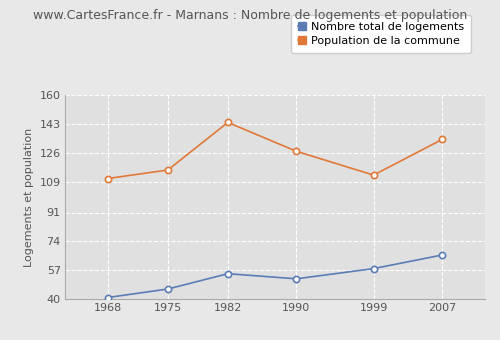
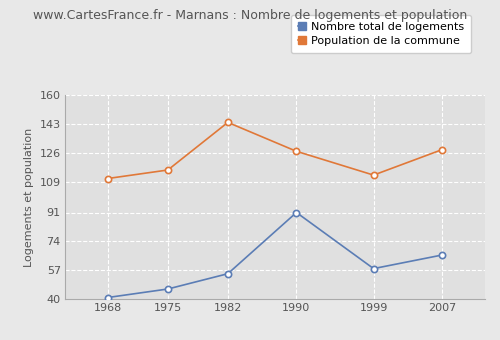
Nombre total de logements/1990: 52 -> 91
Population de la commune/2007: 134 -> 128
